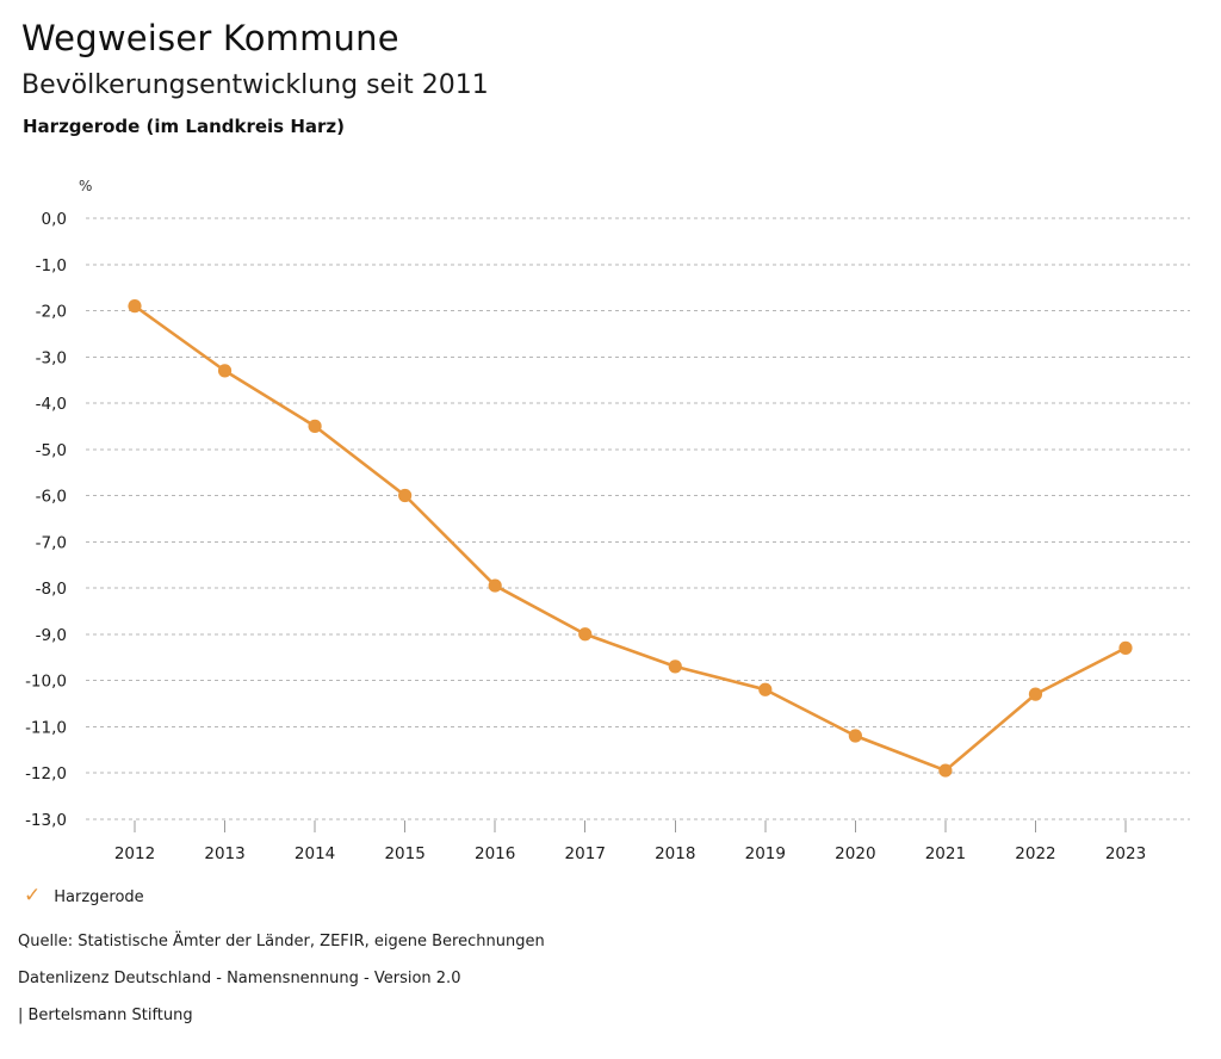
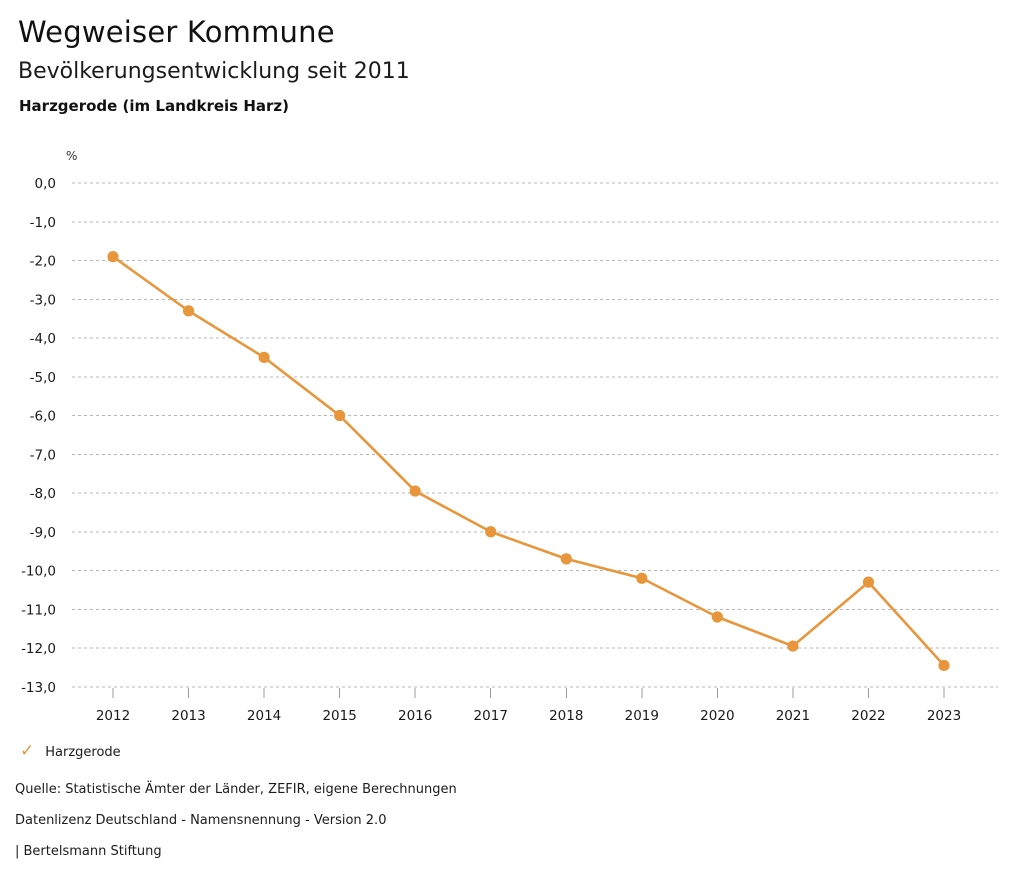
2023: -9,3 -> -12,4
